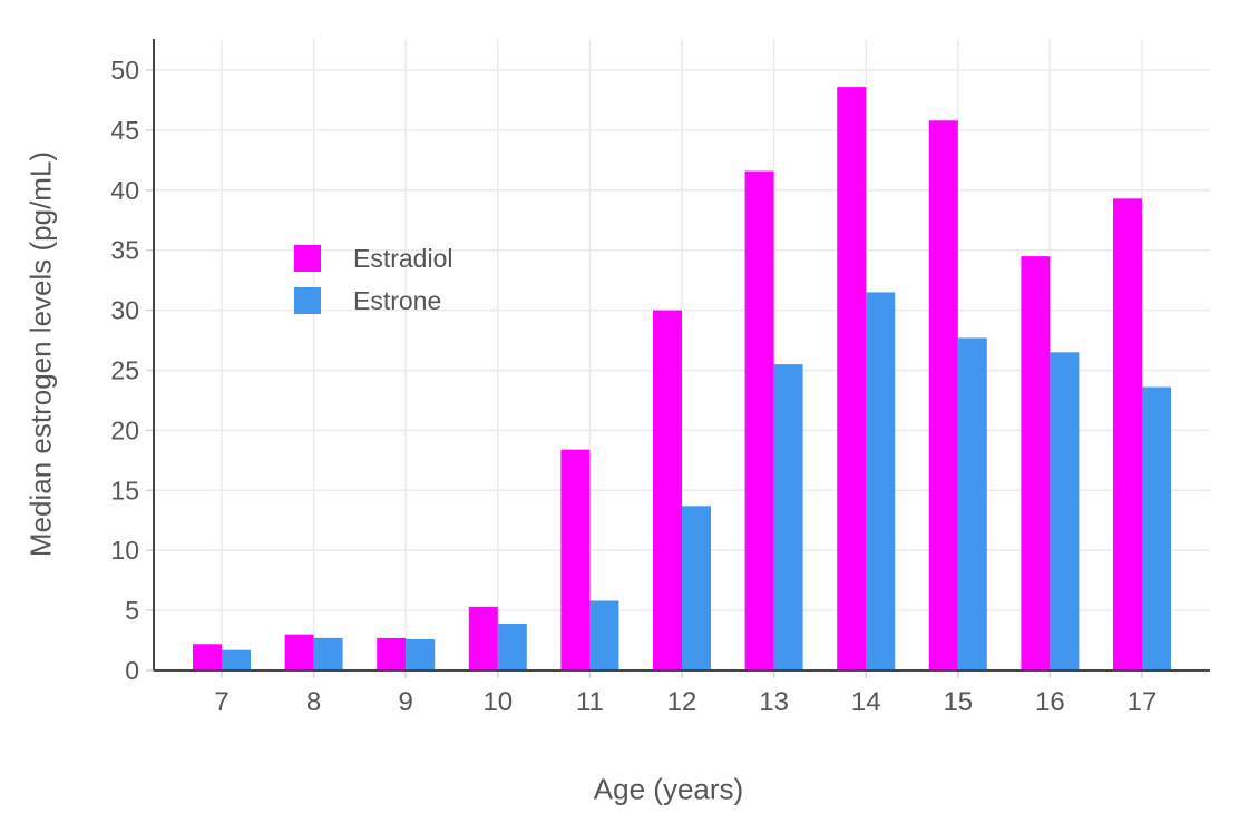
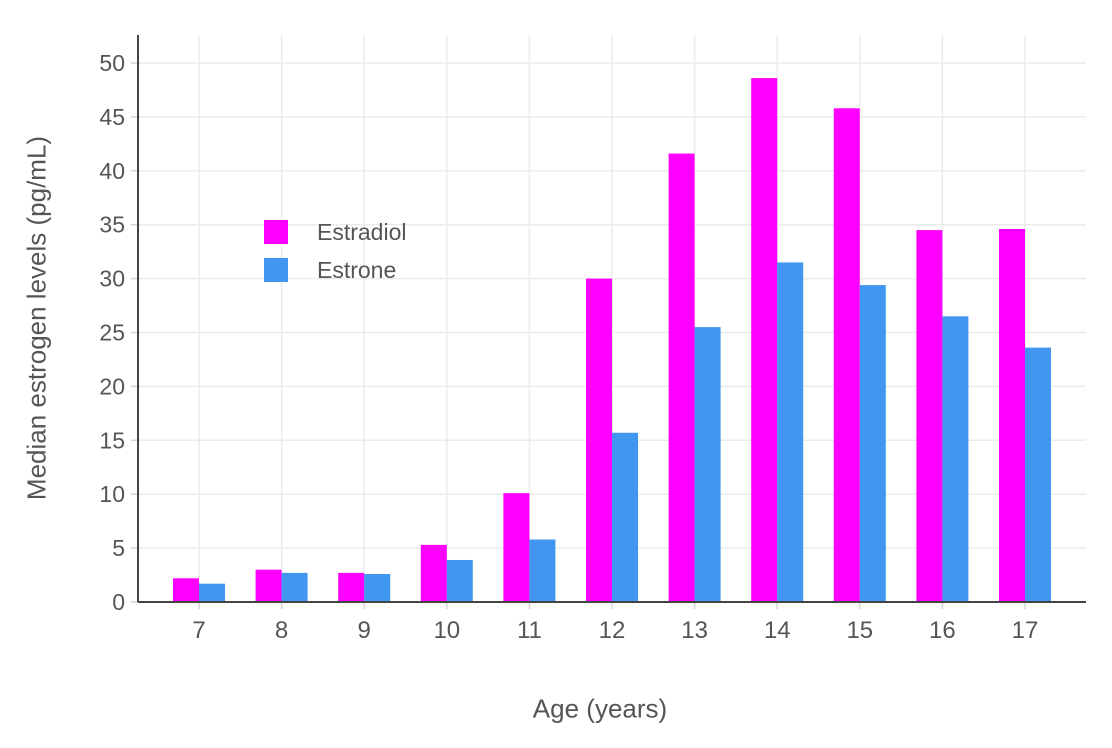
Estradiol/11: 18.4 -> 10.1
Estrone/12: 13.7 -> 15.7
Estrone/15: 27.7 -> 29.4
Estradiol/17: 39.3 -> 34.6
